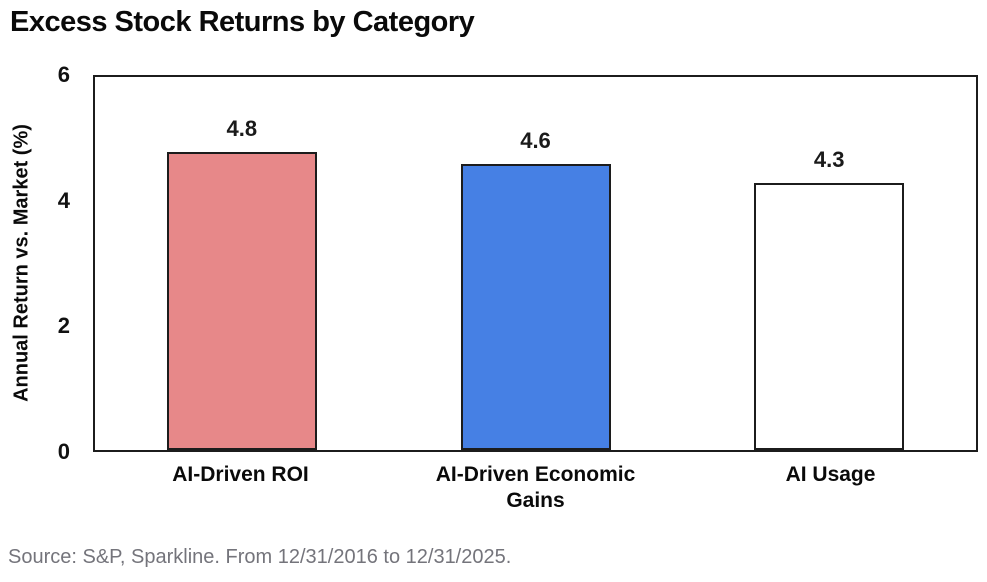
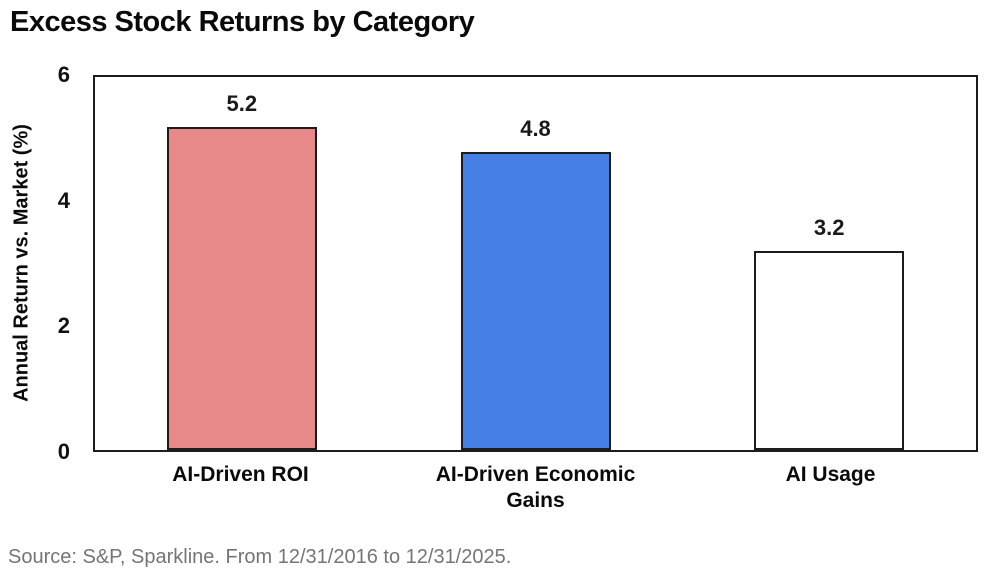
AI-Driven ROI: 4.8 -> 5.2
AI-Driven Economic Gains: 4.6 -> 4.8
AI Usage: 4.3 -> 3.2
